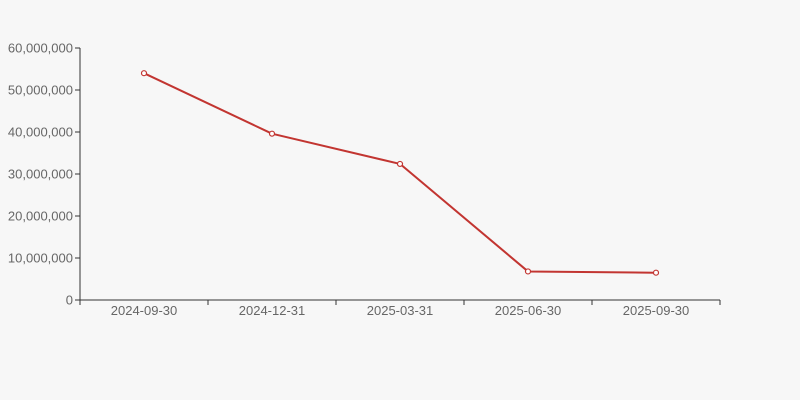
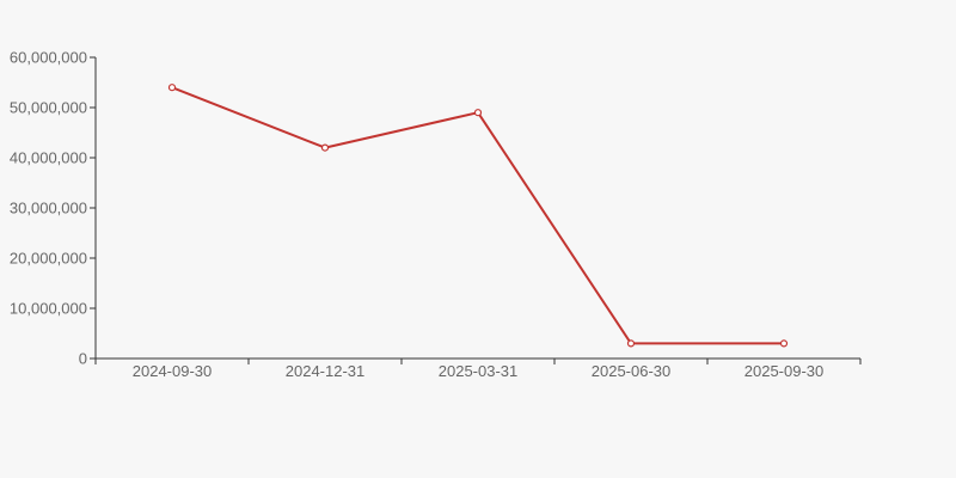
2024-12-31: 40000000 -> 42000000
2025-03-31: 32000000 -> 49000000
2025-06-30: 7000000 -> 3000000
2025-09-30: 6000000 -> 3000000
